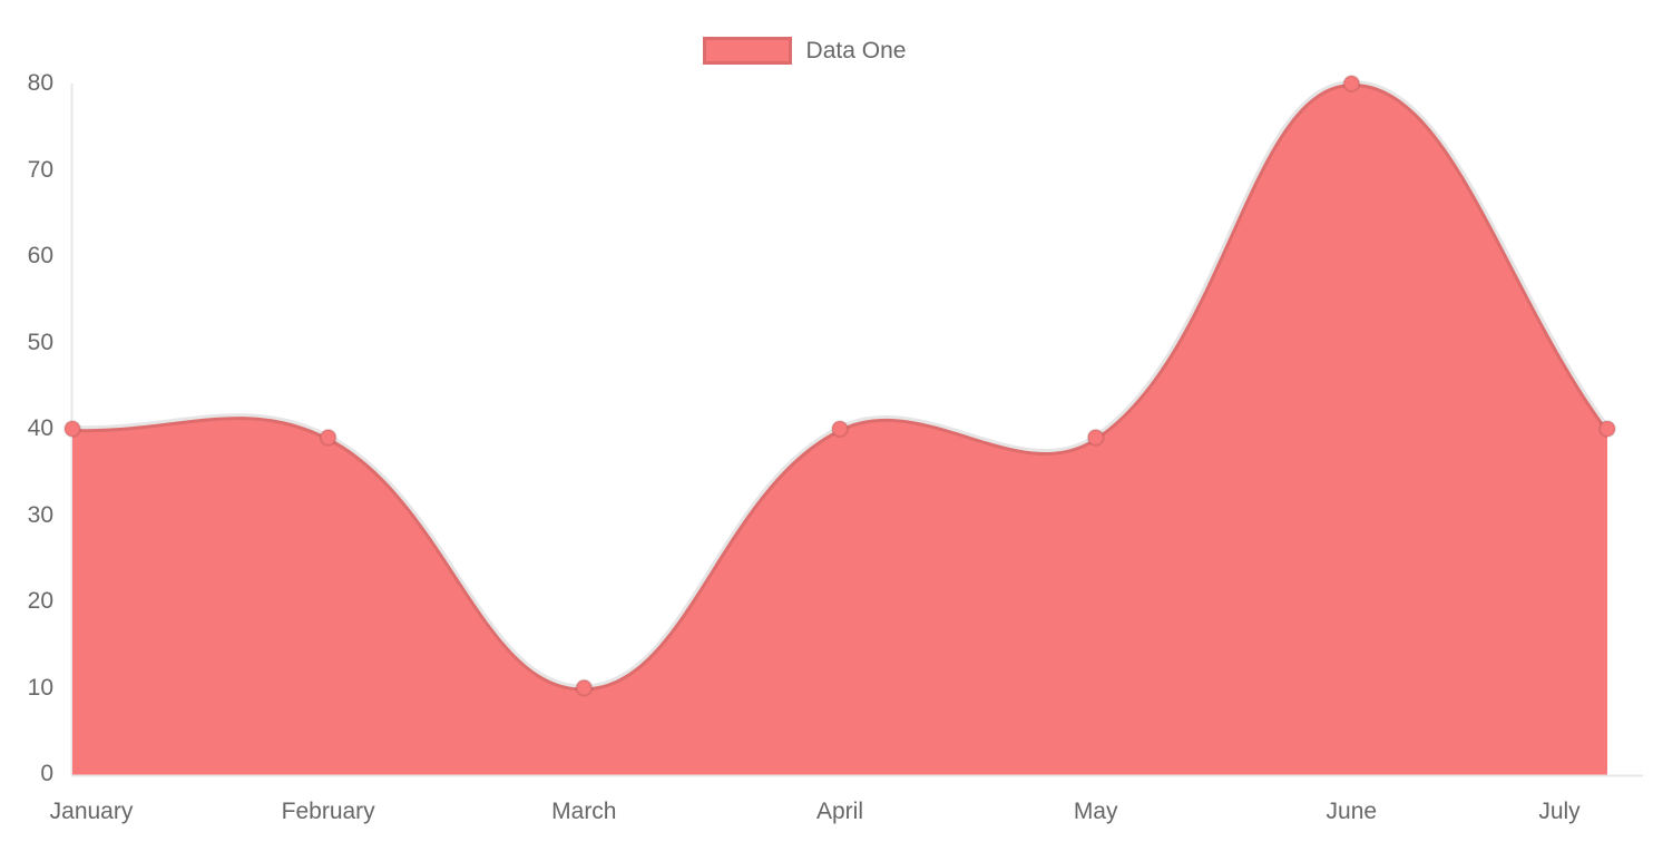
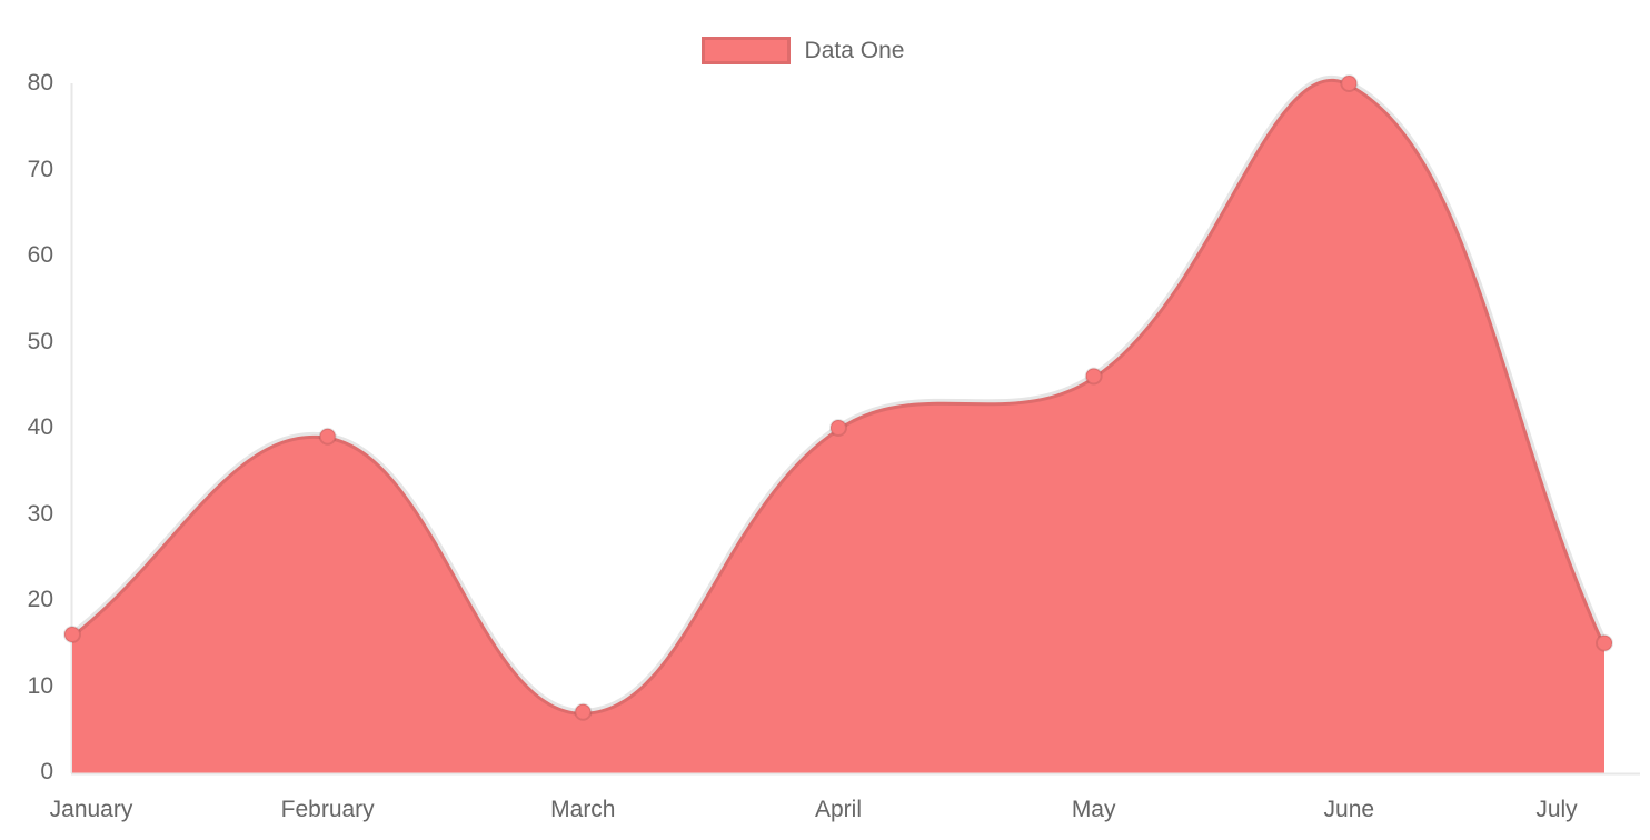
January: 40 -> 16
March: 10 -> 7
May: 39 -> 46
July: 40 -> 15
